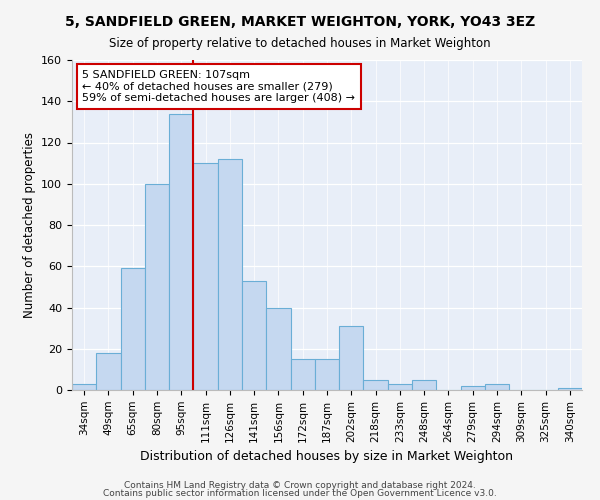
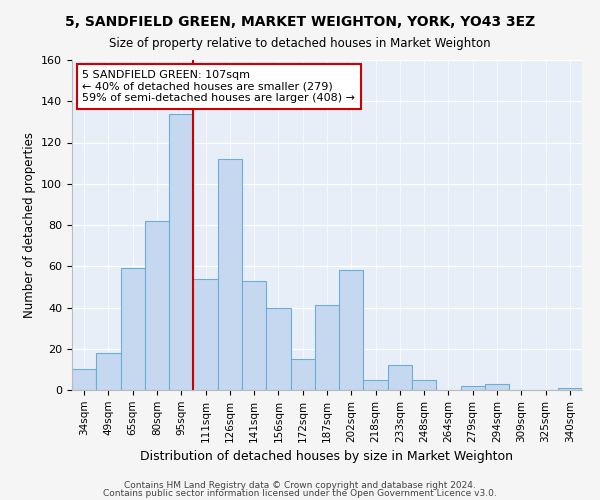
34sqm: 3 -> 10
80sqm: 100 -> 82
111sqm: 110 -> 54
187sqm: 15 -> 41
202sqm: 31 -> 58
233sqm: 3 -> 12
